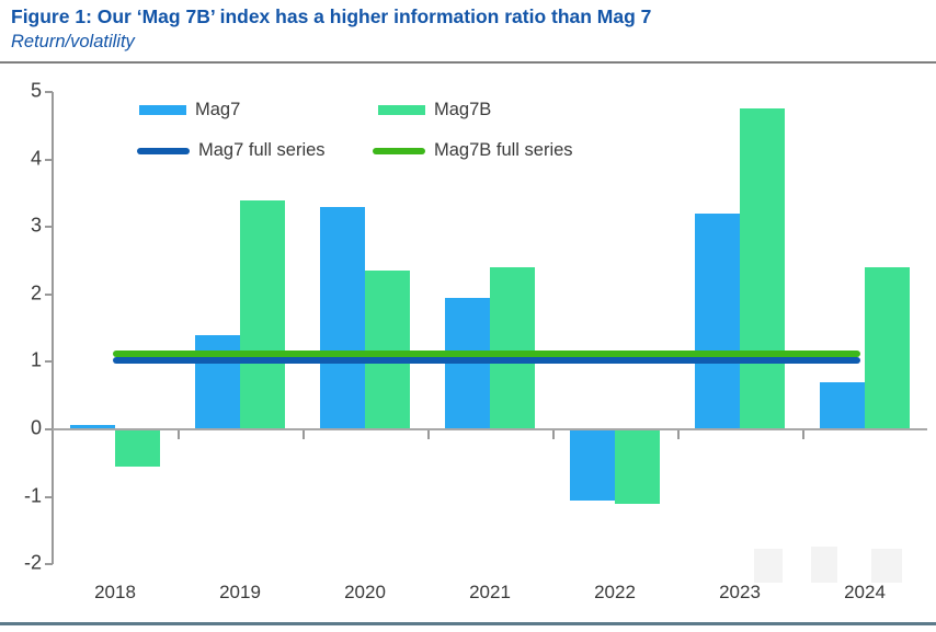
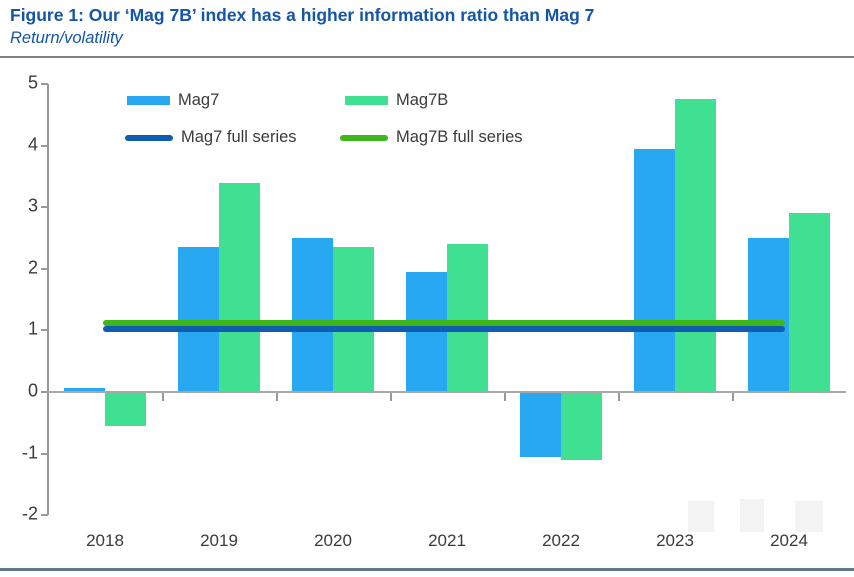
Mag7/2019: 1.4 -> 2.4
Mag7/2020: 3.3 -> 2.5
Mag7/2023: 3.2 -> 4.0
Mag7/2024: 0.7 -> 2.5
Mag7B/2024: 2.4 -> 2.9
